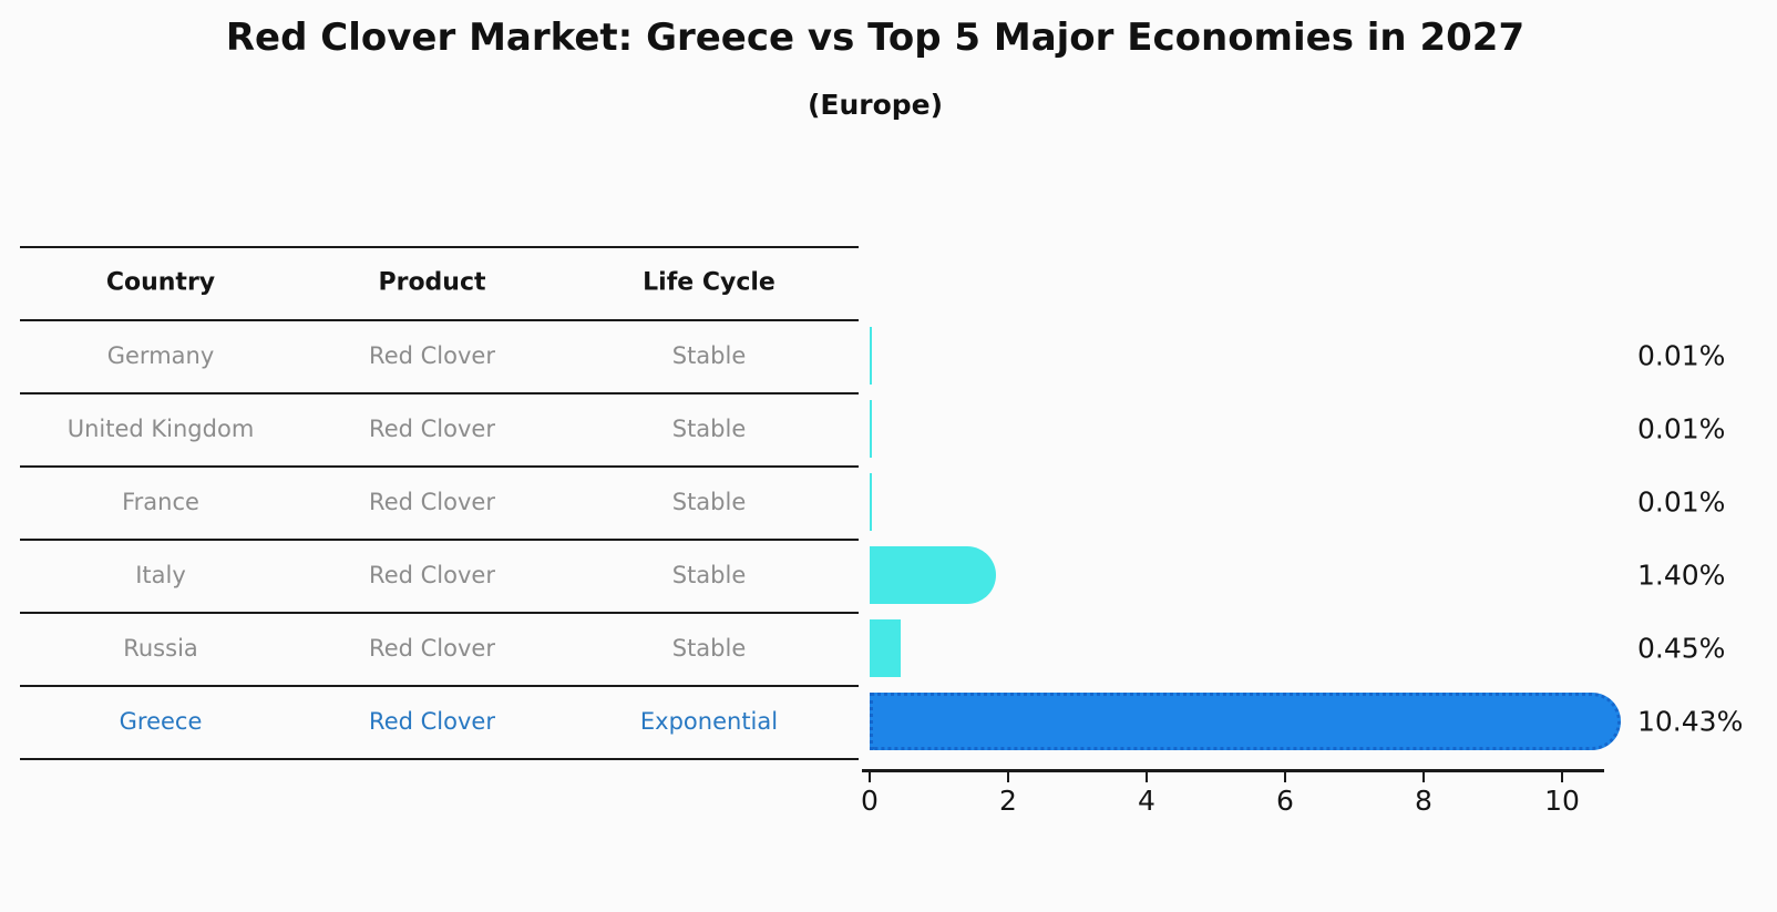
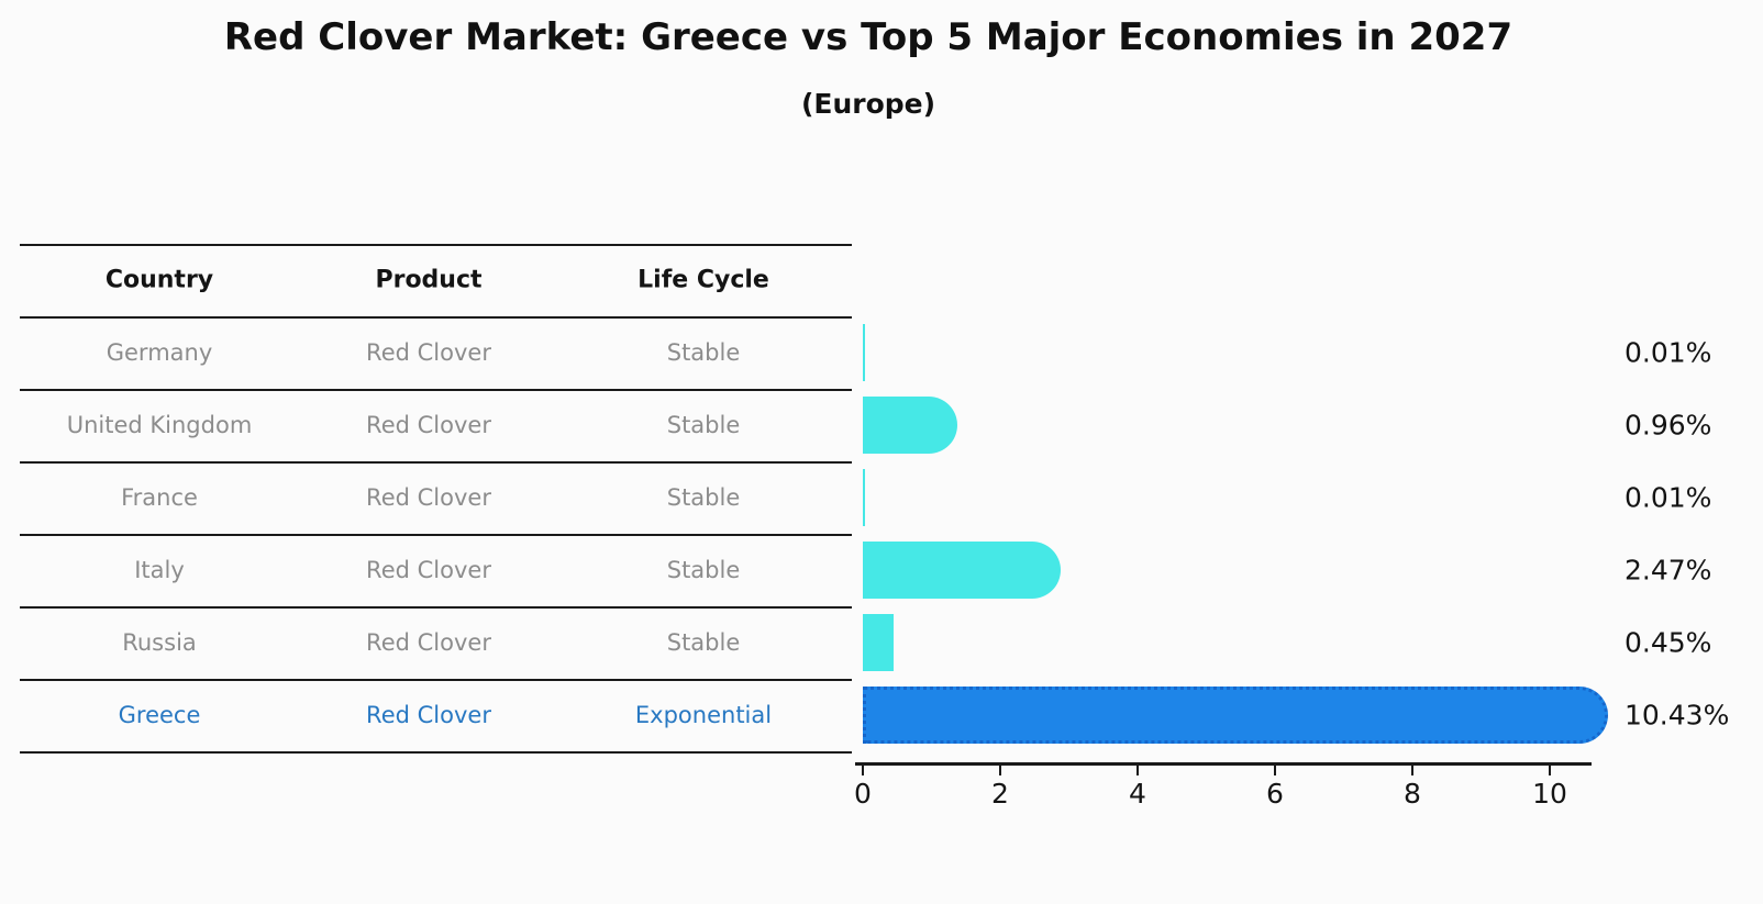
United Kingdom: 0.01% -> 0.96%
Italy: 1.40% -> 2.47%
